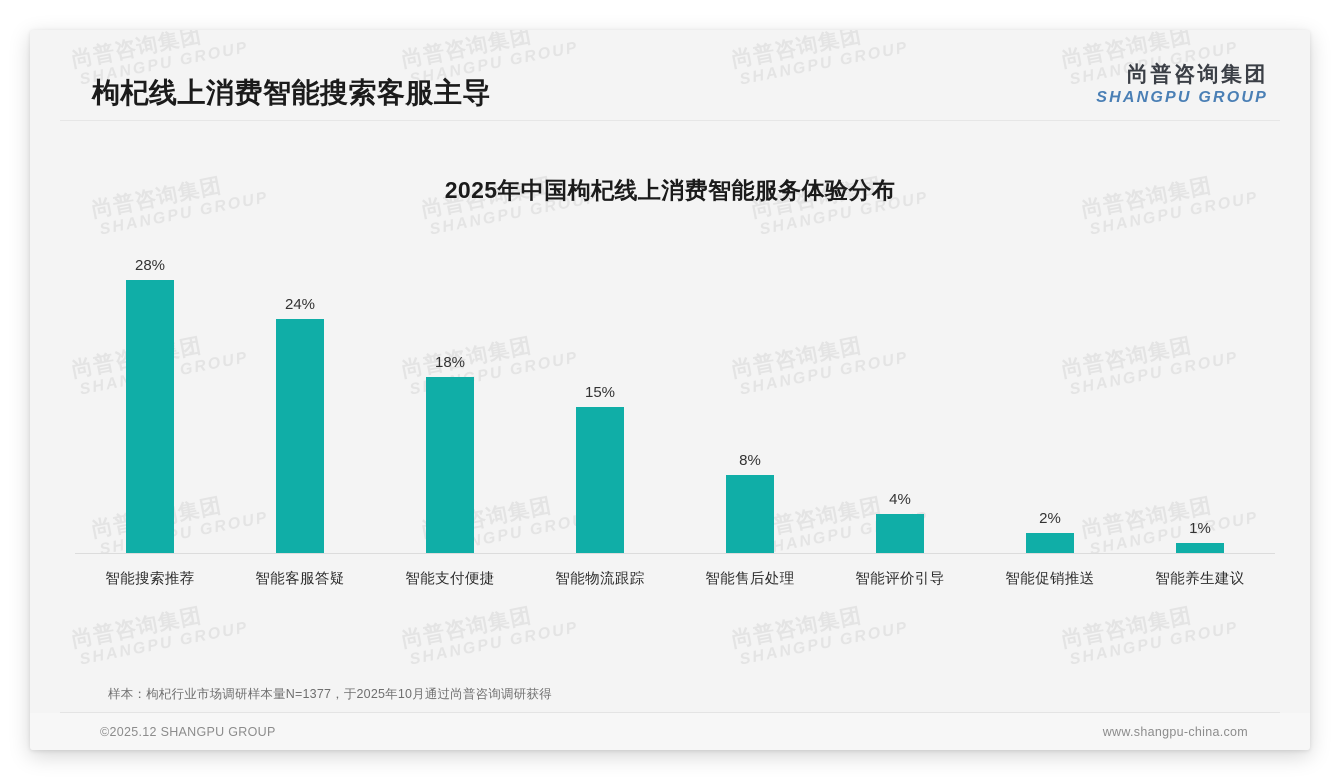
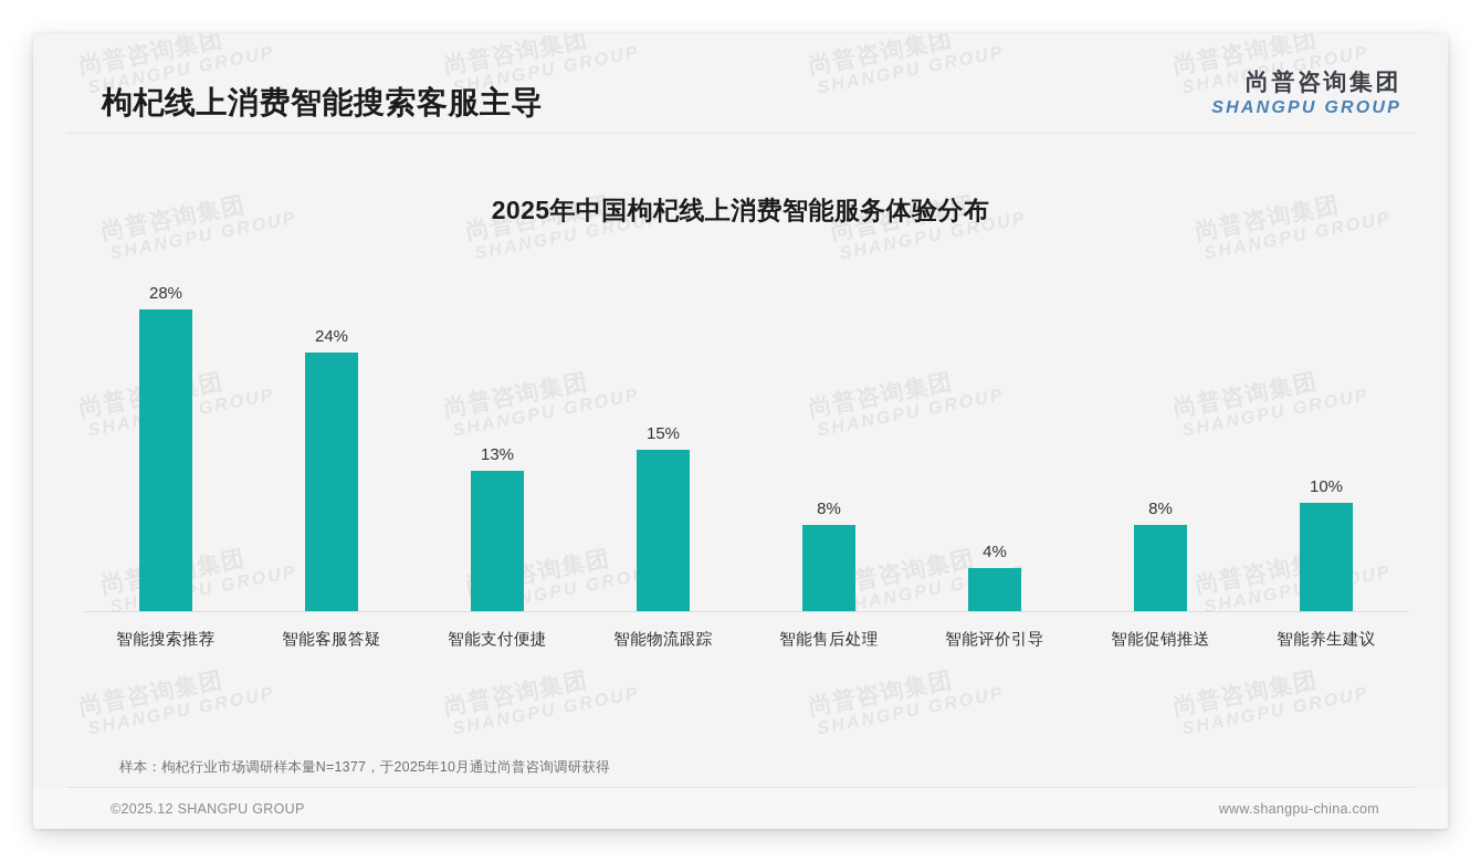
智能支付便捷: 18% -> 13%
智能促销推送: 2% -> 8%
智能养生建议: 1% -> 10%
